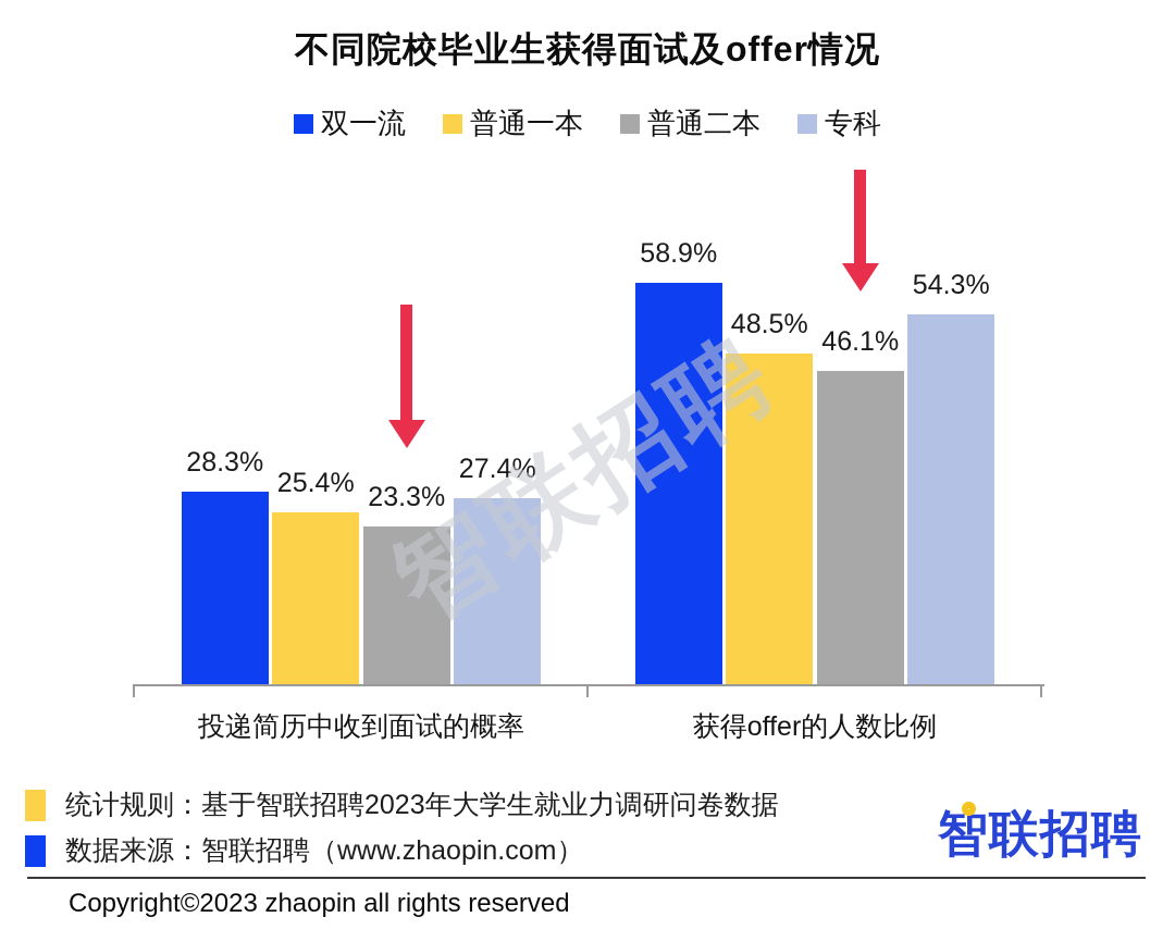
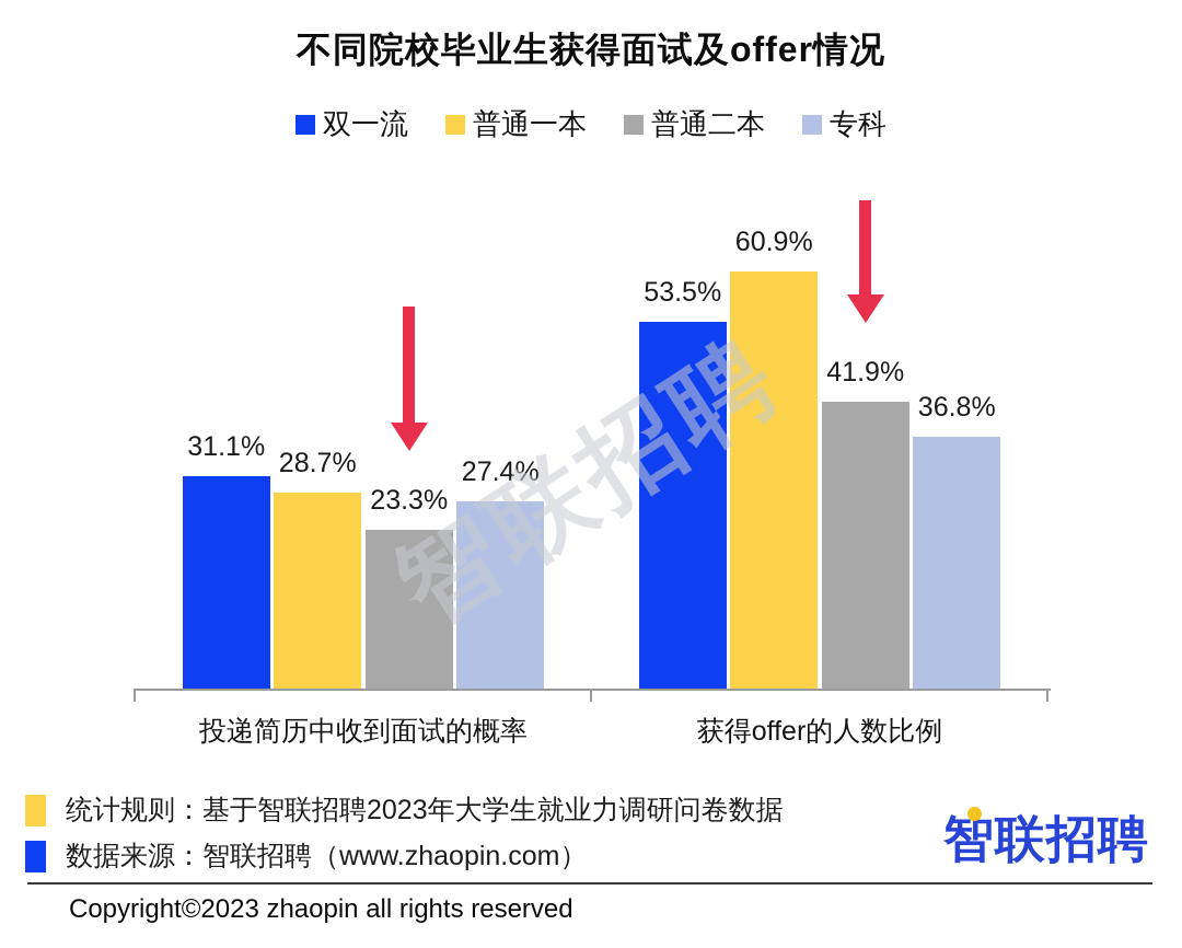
双一流/投递简历中收到面试的概率: 28.3% -> 31.1%
普通一本/投递简历中收到面试的概率: 25.4% -> 28.7%
双一流/获得offer的人数比例: 58.9% -> 53.5%
普通一本/获得offer的人数比例: 48.5% -> 60.9%
普通二本/获得offer的人数比例: 46.1% -> 41.9%
专科/获得offer的人数比例: 54.3% -> 36.8%
